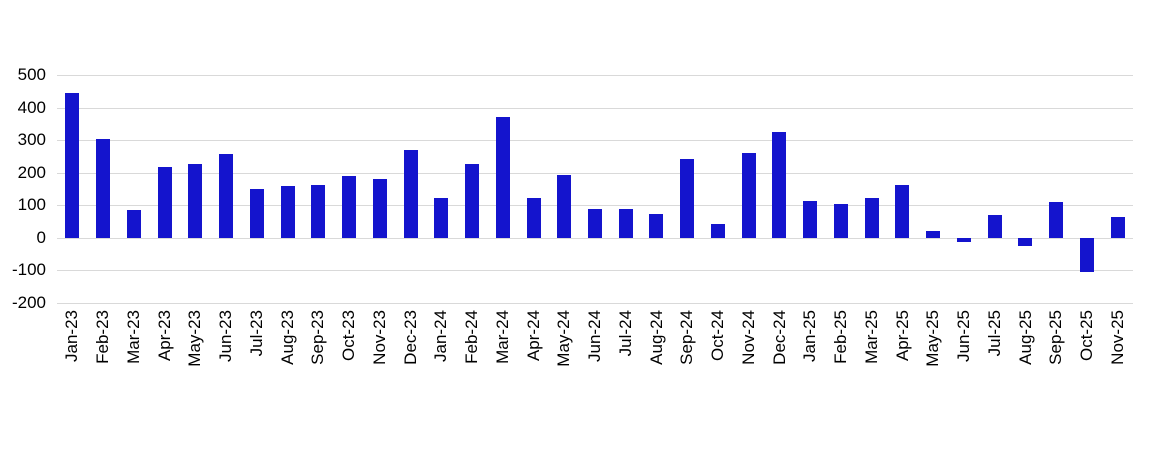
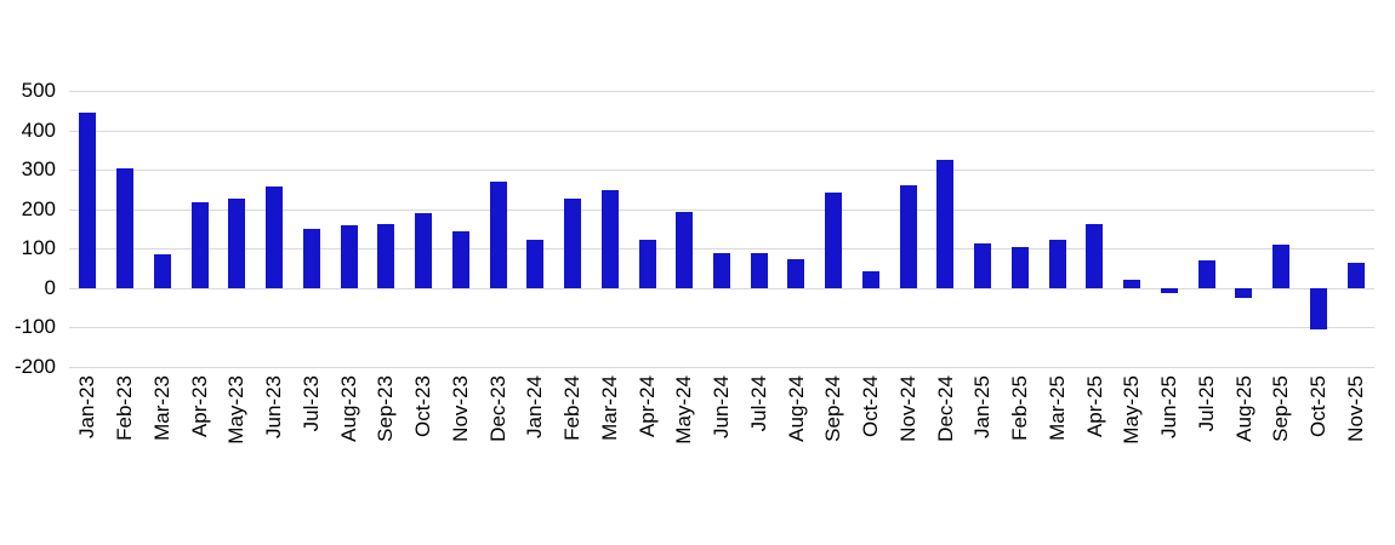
Nov-23: 180 -> 140
Mar-24: 370 -> 250
